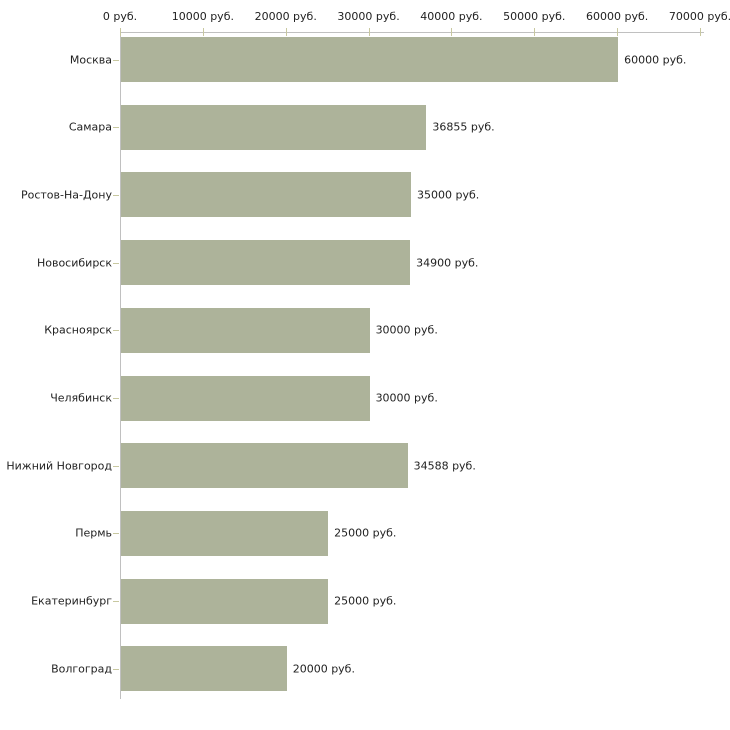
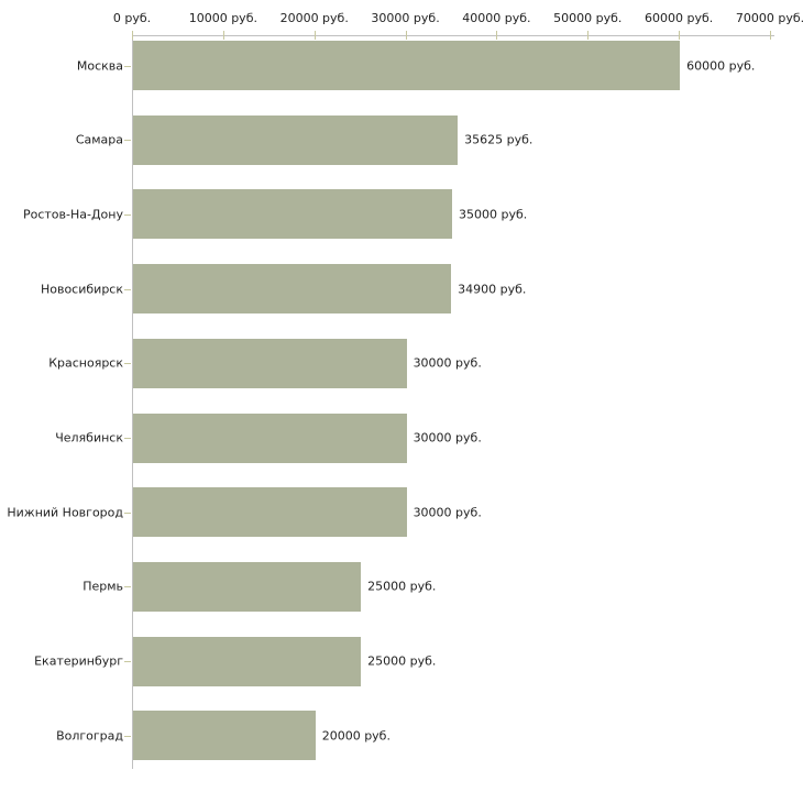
Самара: 36855 -> 35625
Нижний Новгород: 34588 -> 30000
